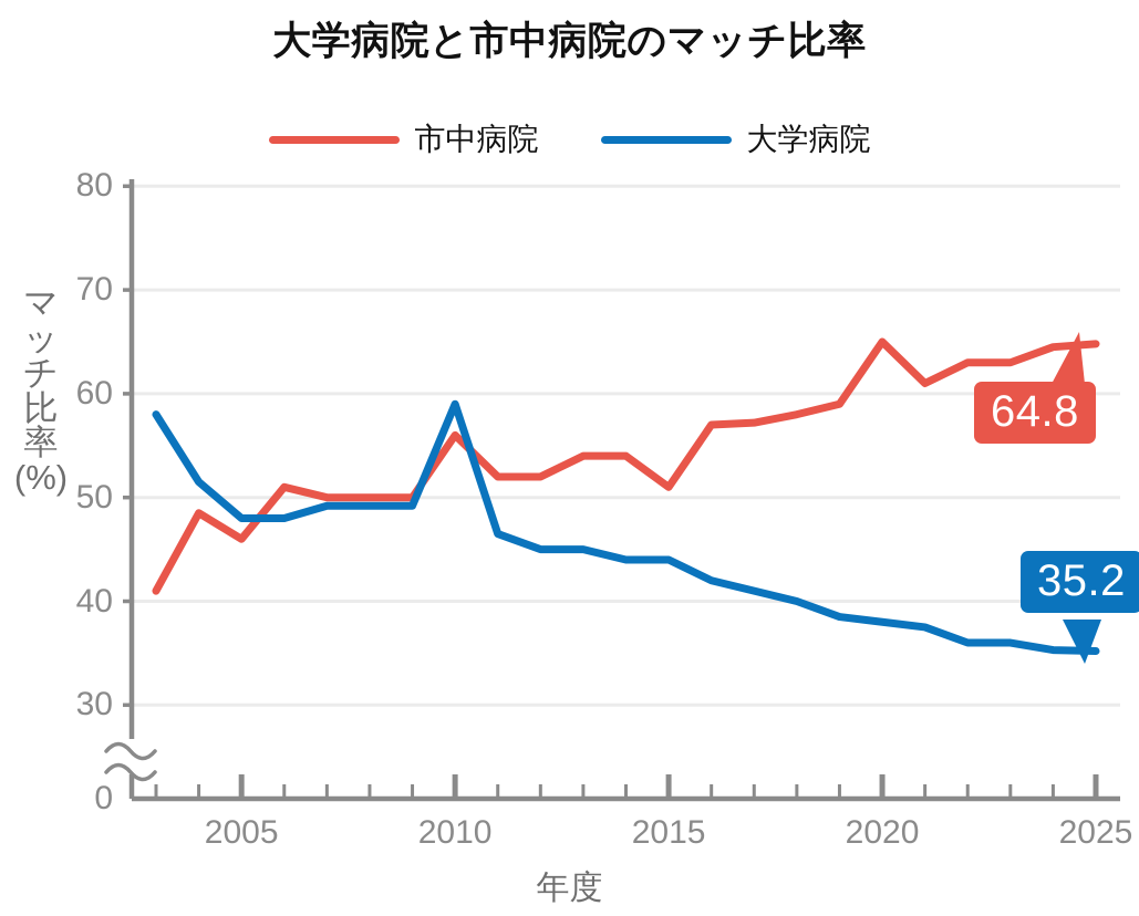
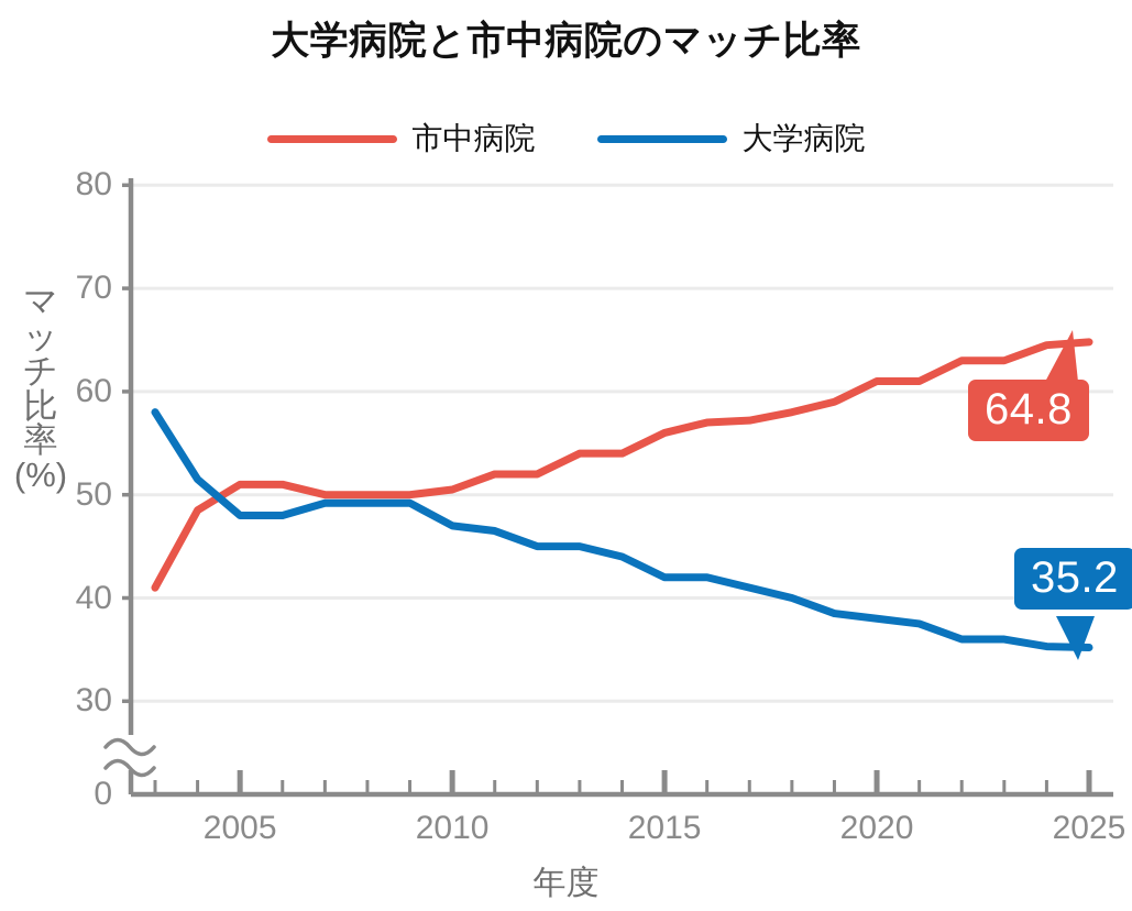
市中病院/2005: 46 -> 51
市中病院/2010: 56 -> 50
大学病院/2010: 59 -> 47
市中病院/2015: 51 -> 56
大学病院/2015: 44 -> 42
市中病院/2020: 65 -> 61
